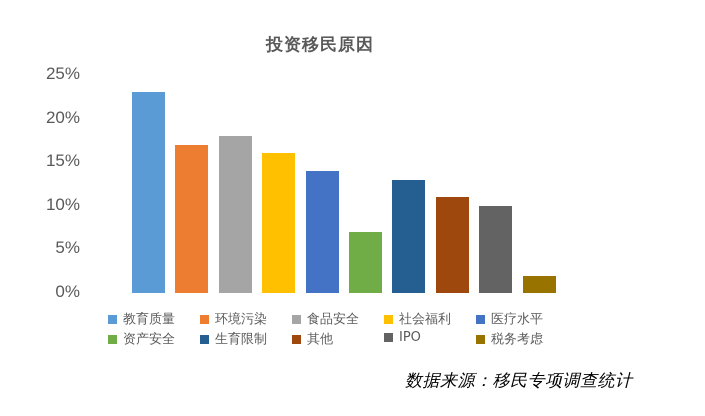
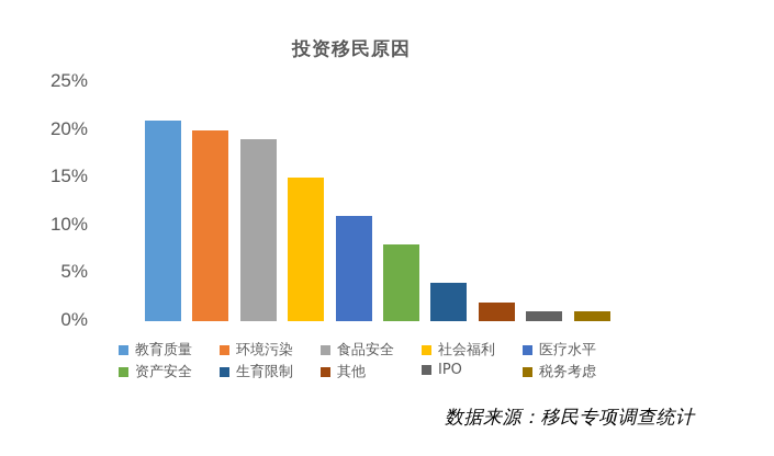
教育质量: 23% -> 21%
环境污染: 17% -> 20%
食品安全: 18% -> 19%
社会福利: 16% -> 15%
医疗水平: 14% -> 11%
资产安全: 7% -> 8%
生育限制: 13% -> 4%
其他: 11% -> 2%
IPO: 10% -> 1%
税务考虑: 2% -> 1%
